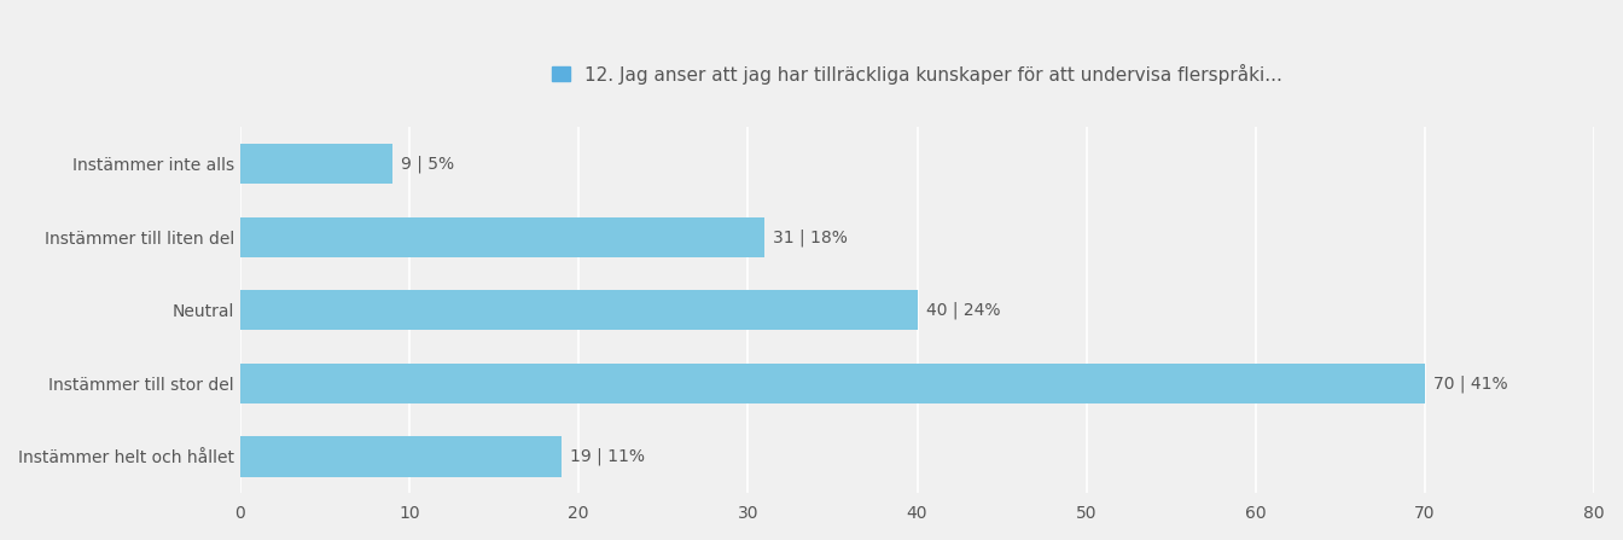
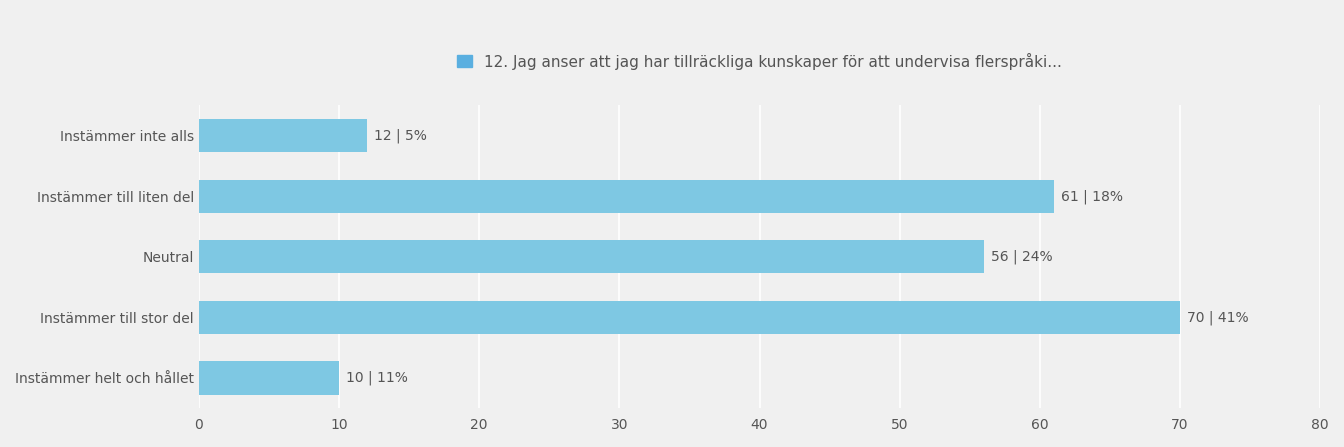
Instämmer inte alls: 9 -> 12
Instämmer till liten del: 31 -> 61
Neutral: 40 -> 56
Instämmer helt och hållet: 19 -> 10
